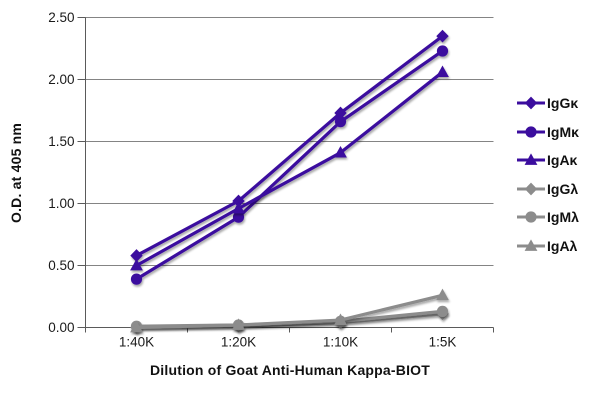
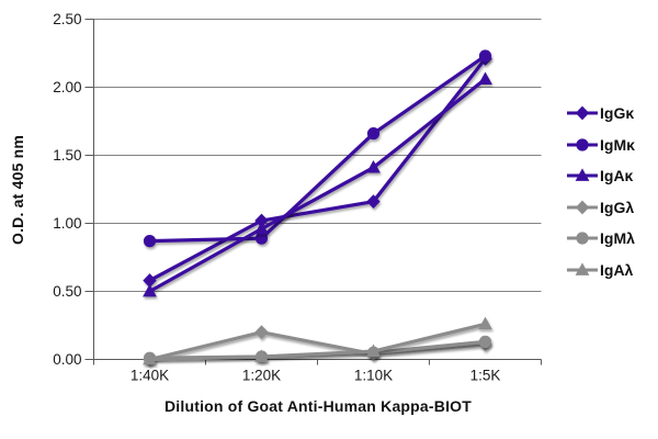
IgMκ/1:40K: 0.39 -> 0.87
IgGλ/1:20K: 0.01 -> 0.20
IgGκ/1:10K: 1.73 -> 1.16
IgGκ/1:5K: 2.35 -> 2.21
